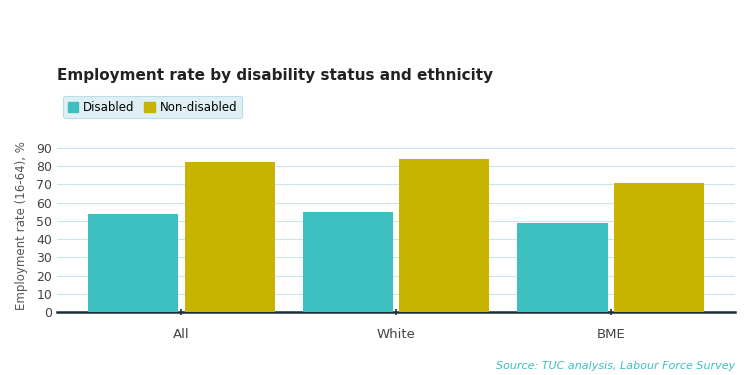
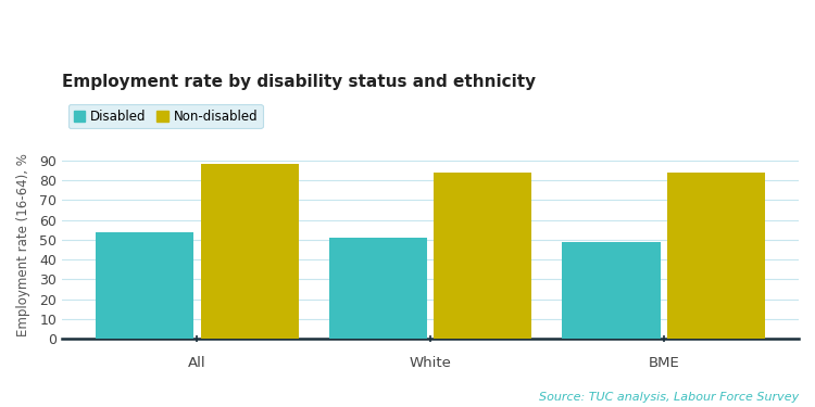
Non-disabled/All: 82 -> 88
Disabled/White: 55 -> 51
Non-disabled/BME: 71 -> 84
